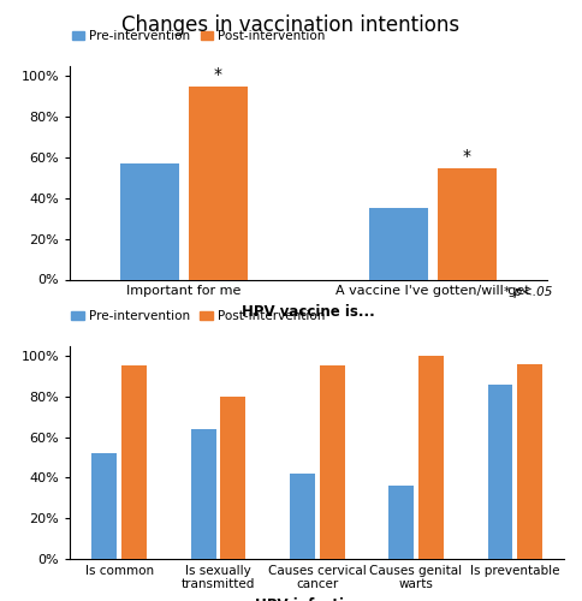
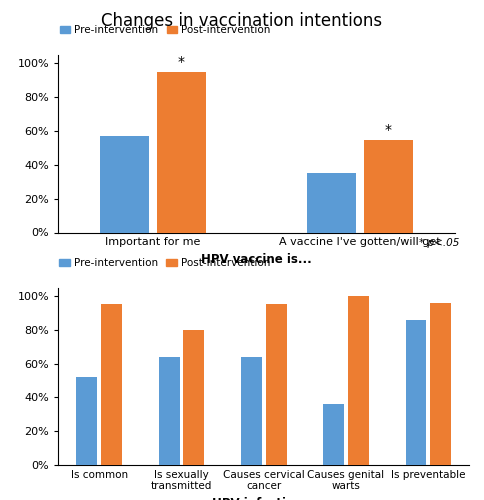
Pre-intervention/Causes cervical cancer: 42% -> 64%
